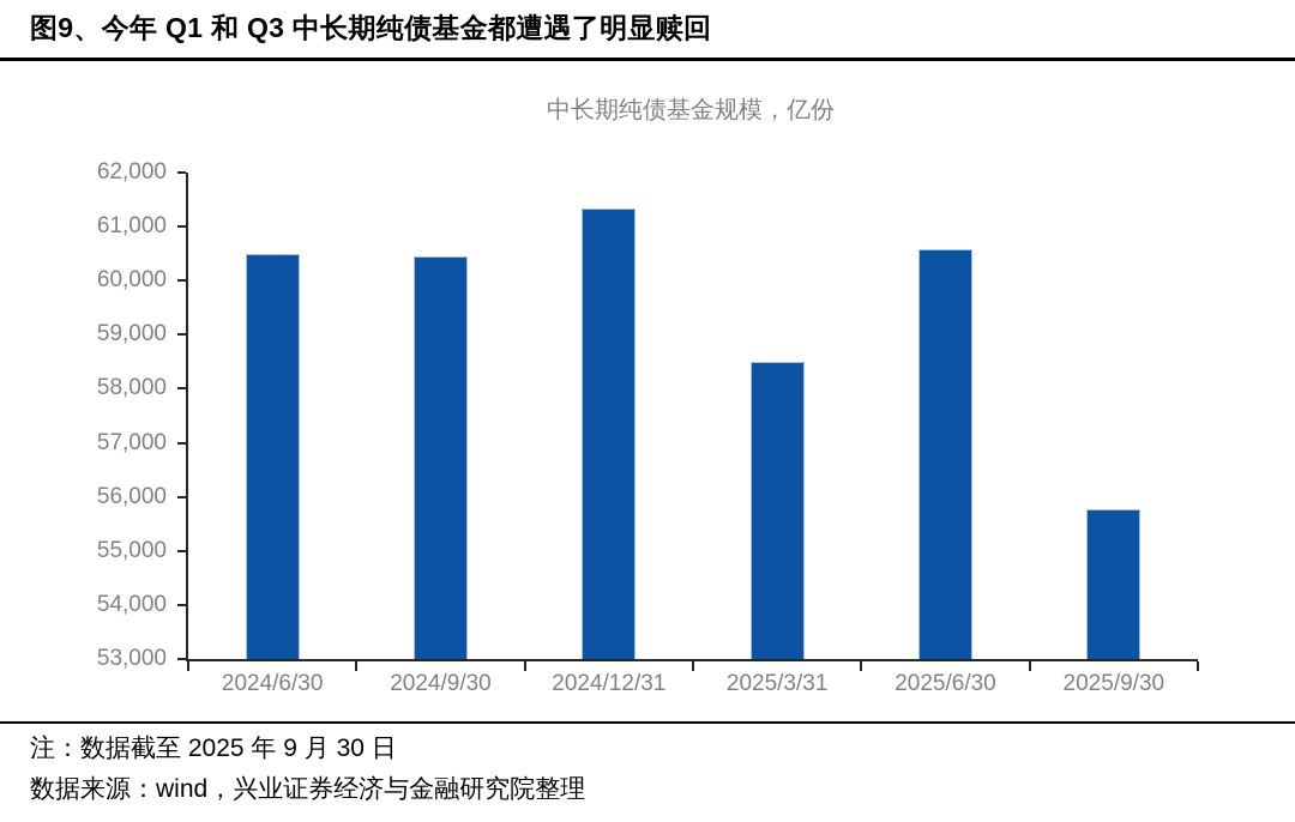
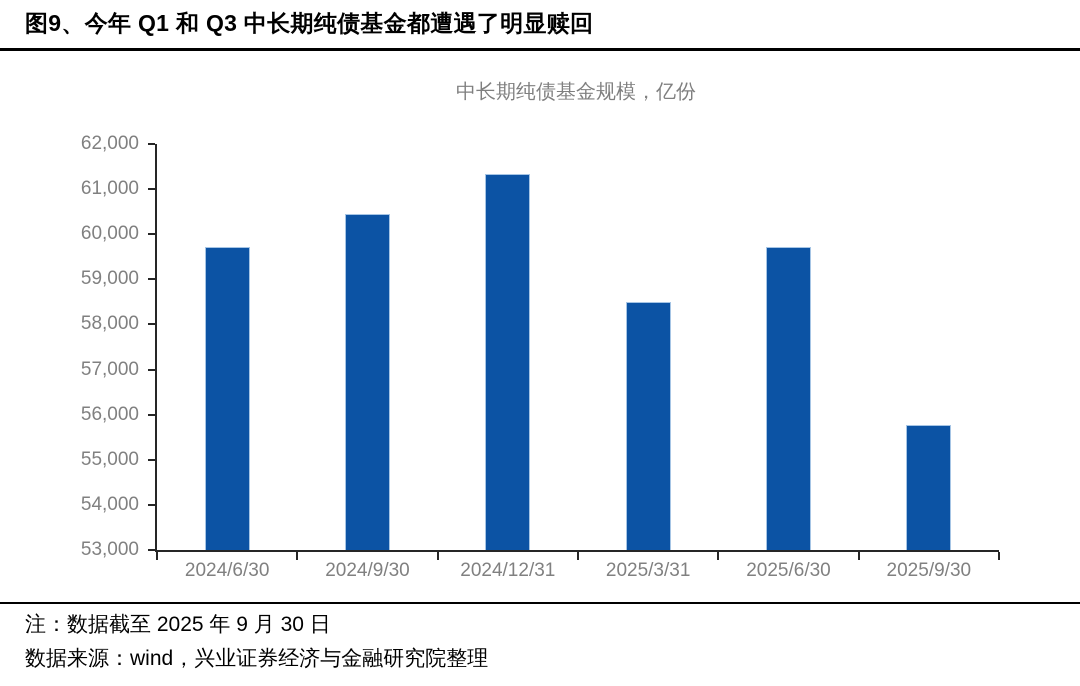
2024/6/30: 60500 -> 59700
2025/6/30: 60600 -> 59700
